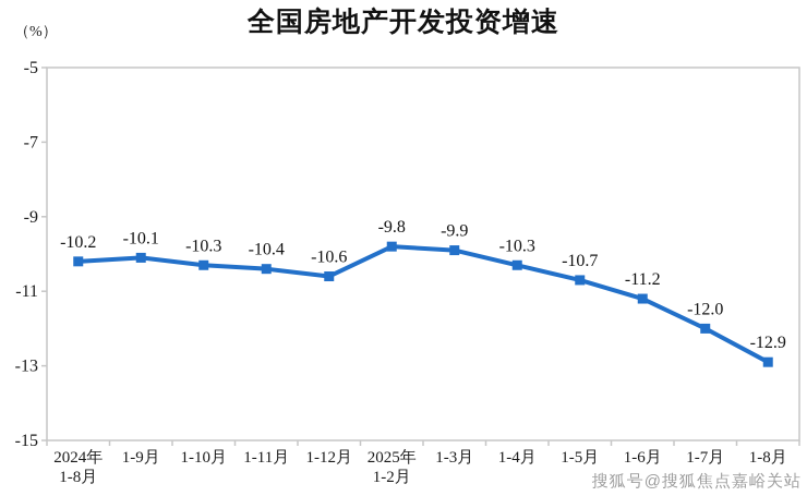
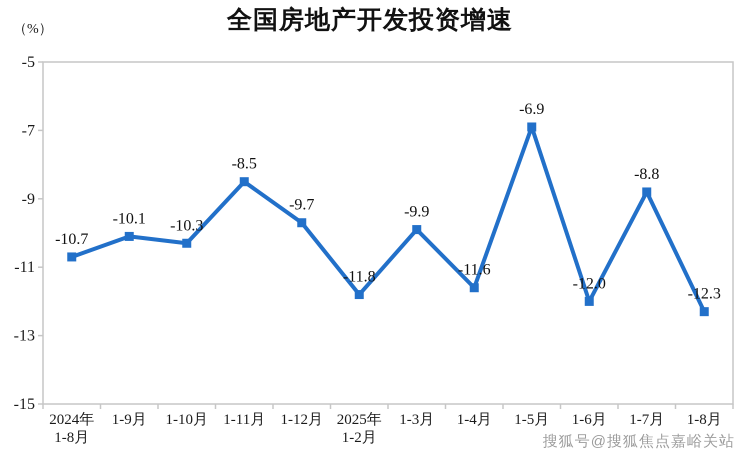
2024年 1-8月: -10.2 -> -10.7
1-11月: -10.4 -> -8.5
1-12月: -10.6 -> -9.7
2025年 1-2月: -9.8 -> -11.8
1-4月: -10.3 -> -11.6
1-5月: -10.7 -> -6.9
1-6月: -11.2 -> -12.0
1-7月: -12.0 -> -8.8
1-8月: -12.9 -> -12.3
